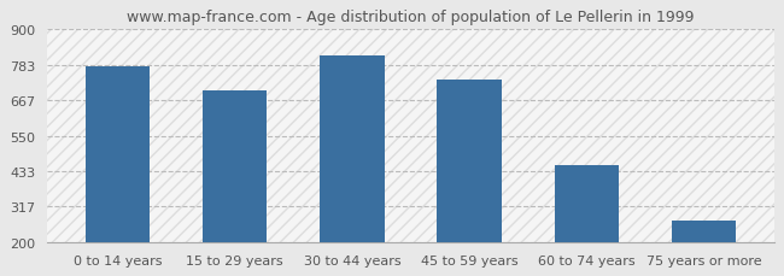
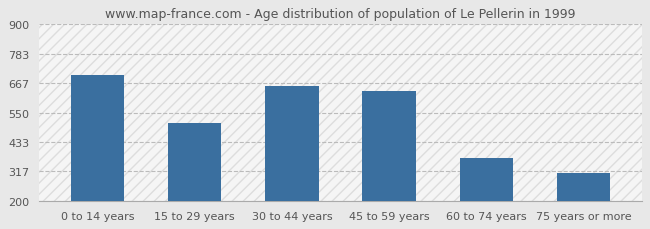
0 to 14 years: 780 -> 700
15 to 29 years: 700 -> 510
30 to 44 years: 812 -> 655
45 to 59 years: 735 -> 635
60 to 74 years: 455 -> 370
75 years or more: 270 -> 310
